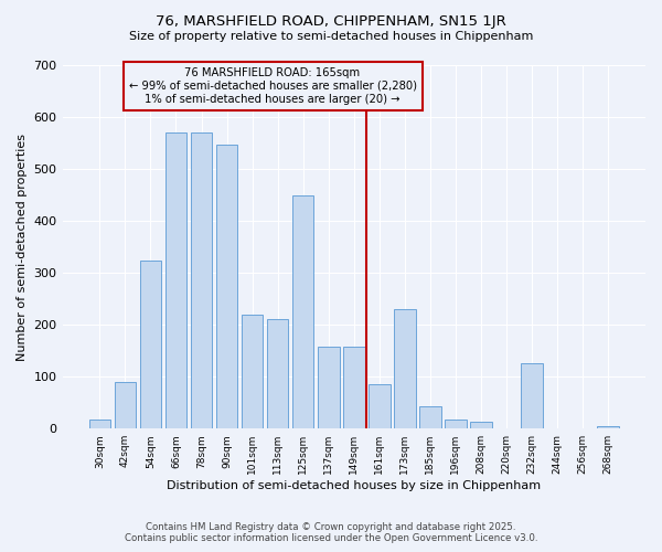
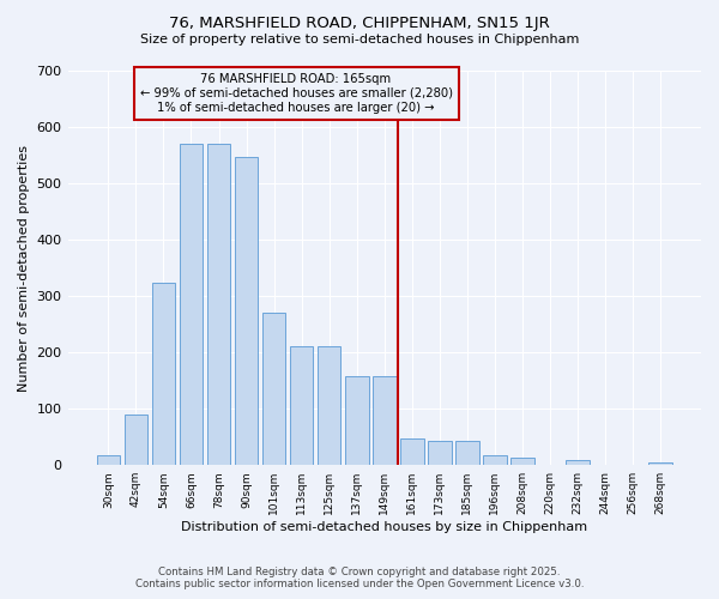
101sqm: 220 -> 270
125sqm: 450 -> 212
161sqm: 85 -> 48
173sqm: 230 -> 42
232sqm: 125 -> 8
